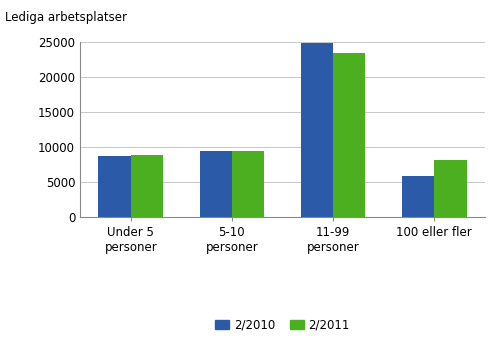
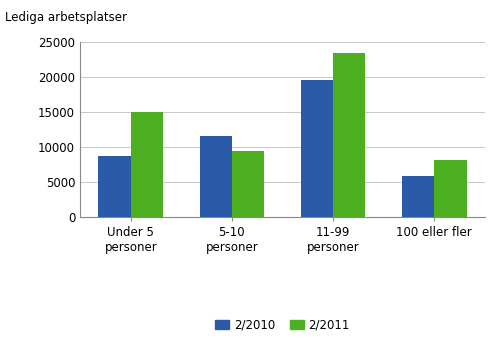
2/2011/Under 5 personer: 8900 -> 15000
2/2010/5-10 personer: 9500 -> 11600
2/2010/11-99 personer: 24800 -> 19600
